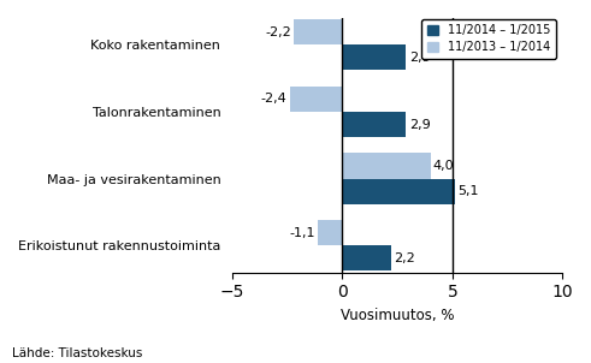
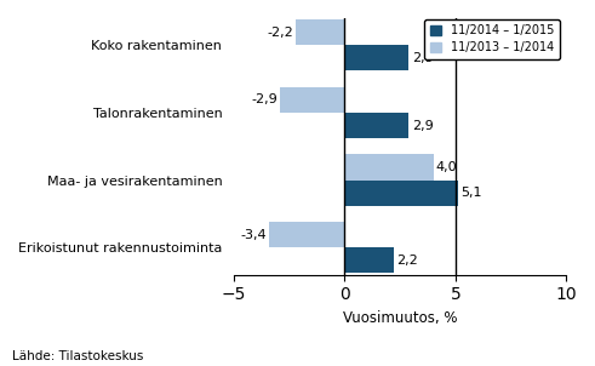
11/2013 – 1/2014/Talonrakentaminen: -2,4 -> -2,9
11/2013 – 1/2014/Erikoistunut rakennustoiminta: -1,1 -> -3,4
